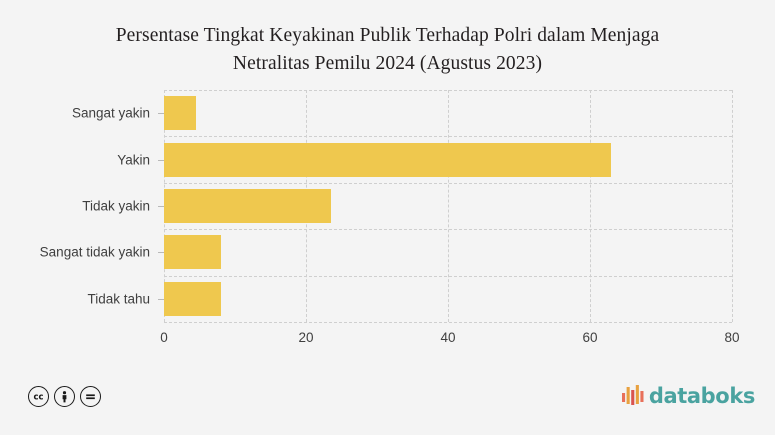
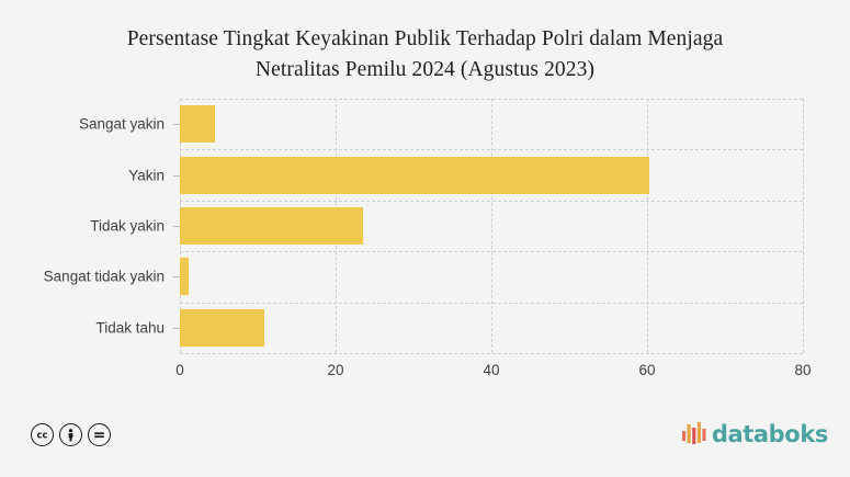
Yakin: 63 -> 60
Sangat tidak yakin: 8 -> 1
Tidak tahu: 8 -> 11
